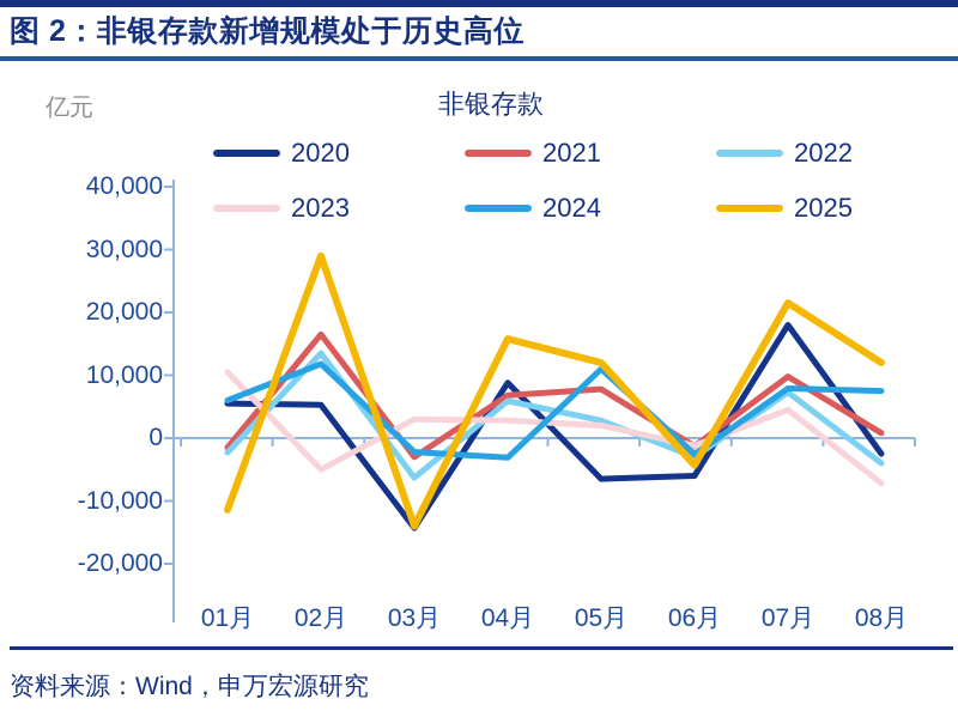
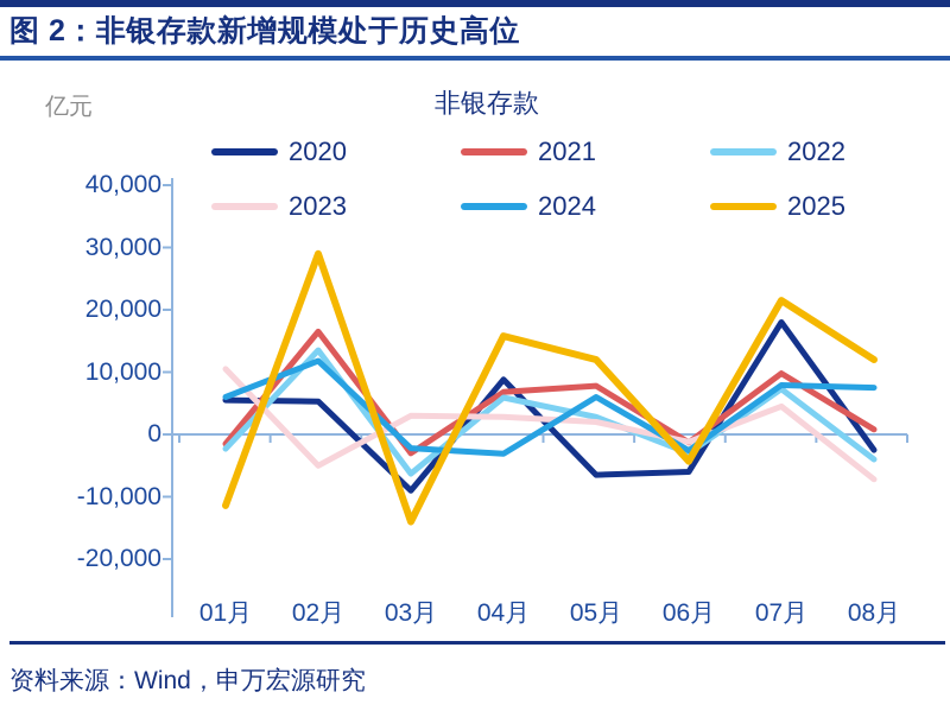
2020/03月: -14000 -> -9000
2024/05月: 11000 -> 6000
